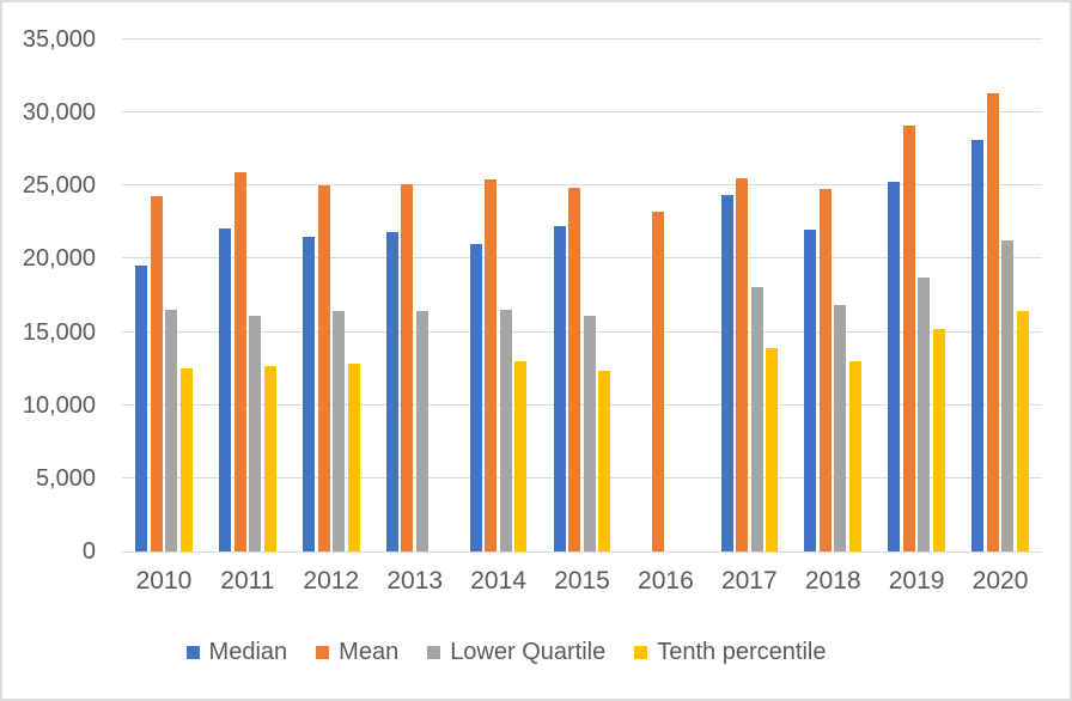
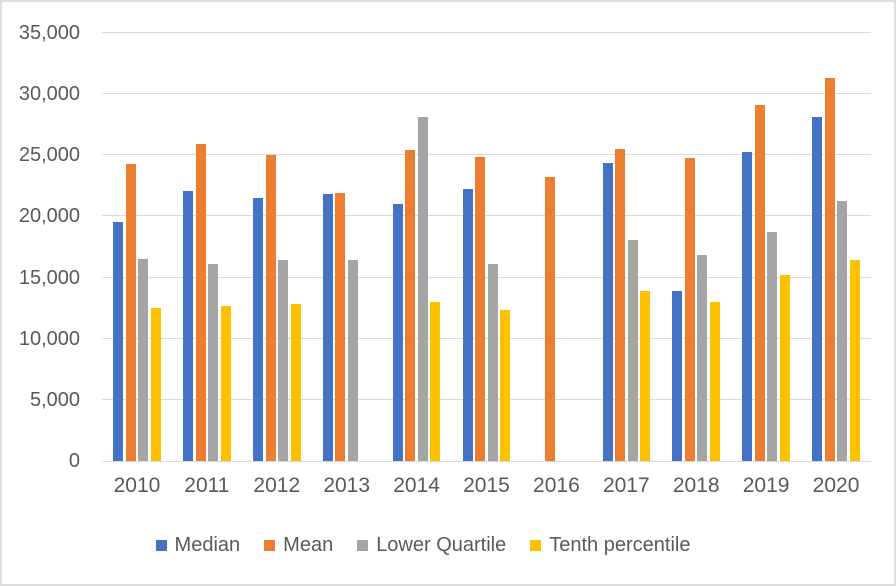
Mean/2013: 25100 -> 21900
Lower Quartile/2014: 16500 -> 28100
Median/2018: 22000 -> 13900
